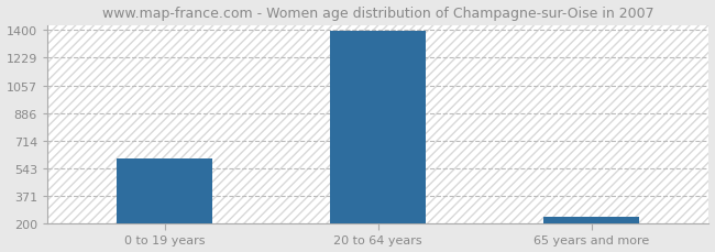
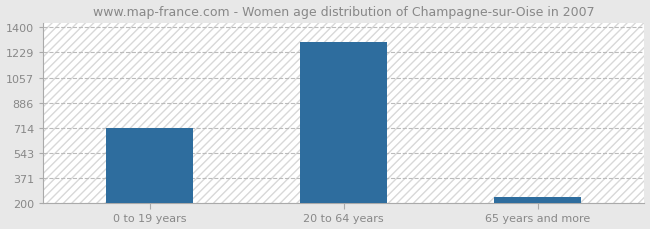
0 to 19 years: 600 -> 710
20 to 64 years: 1390 -> 1300
